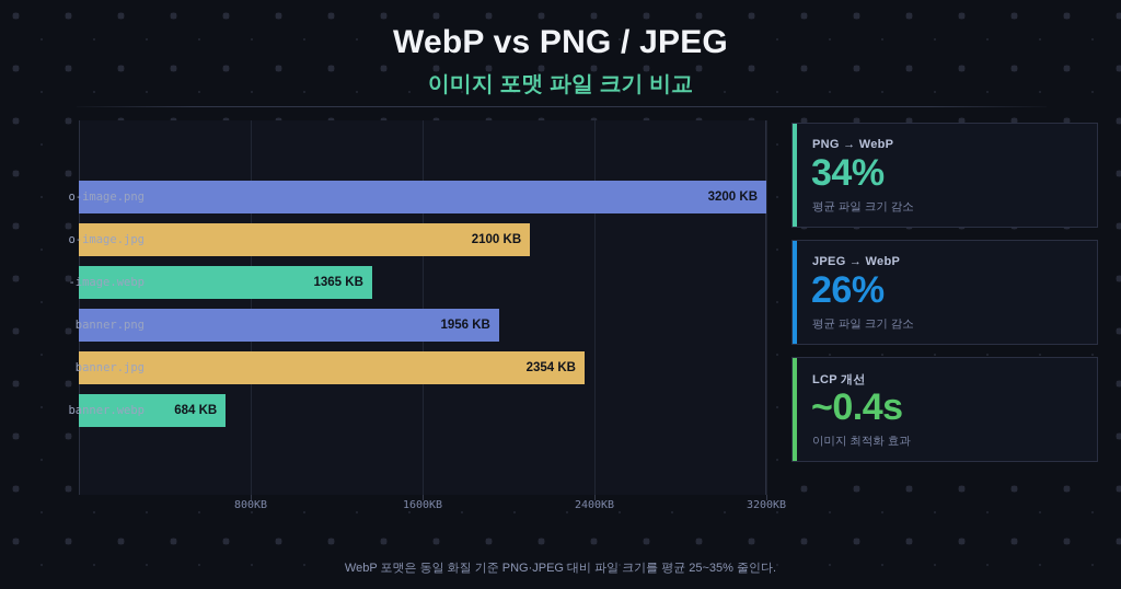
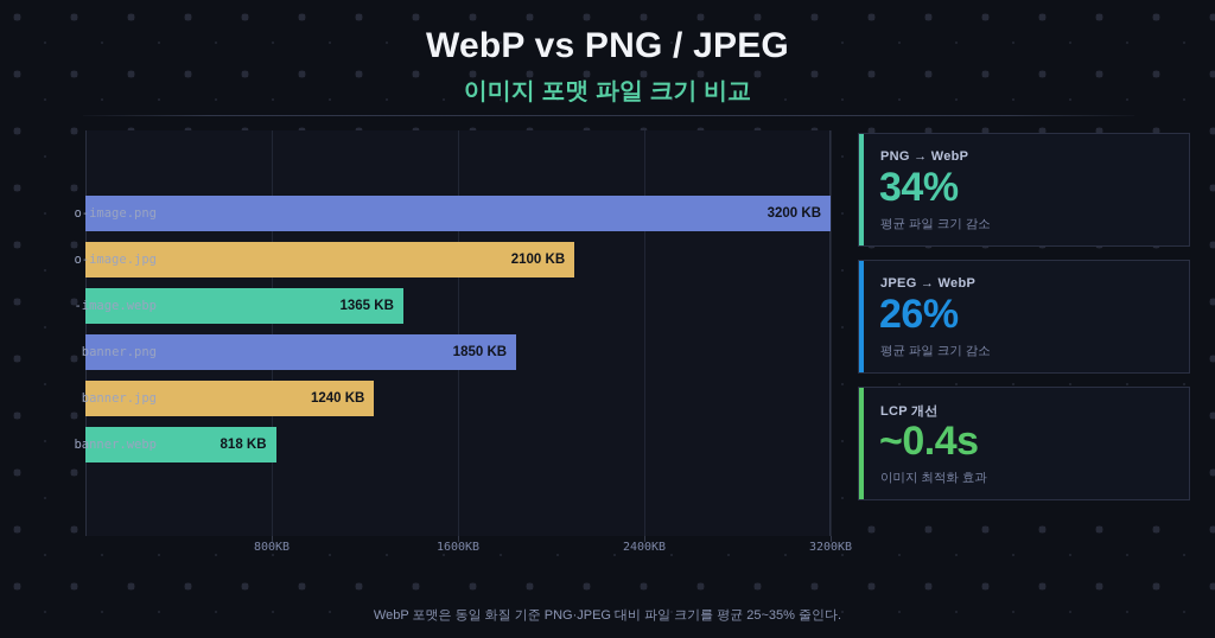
banner.png: 1956 -> 1850
banner.jpg: 2354 -> 1240
banner.webp: 684 -> 818
